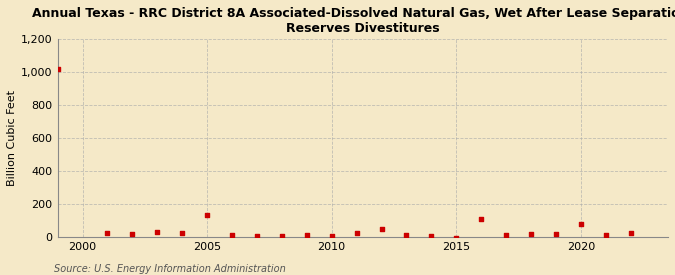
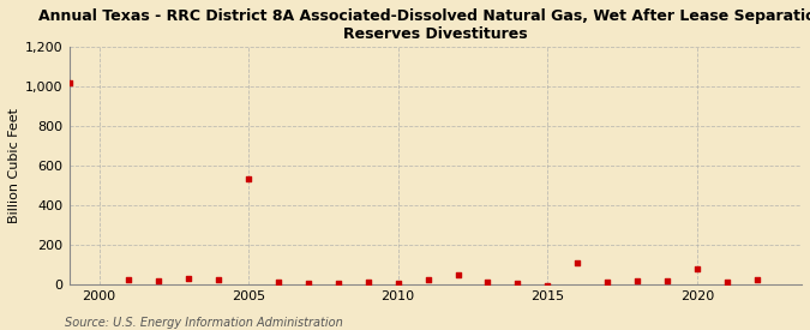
2005: 130 -> 530
